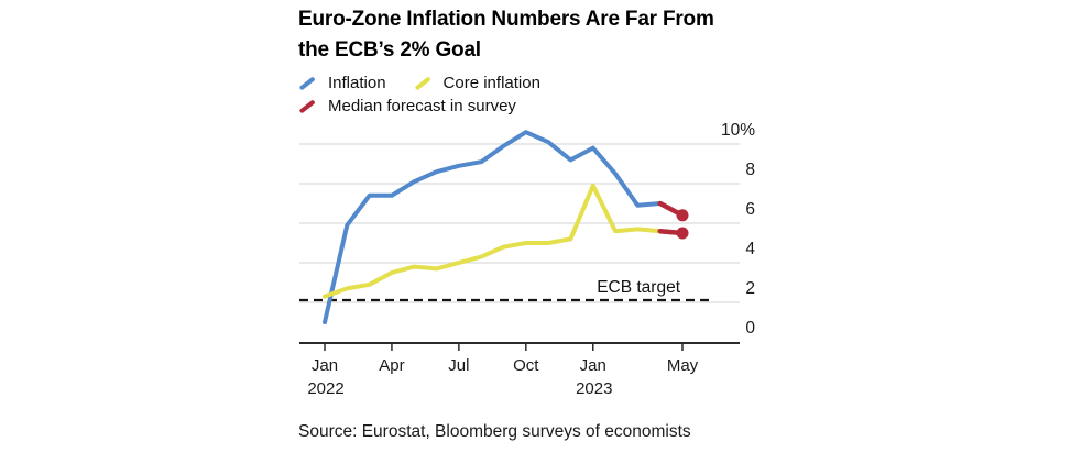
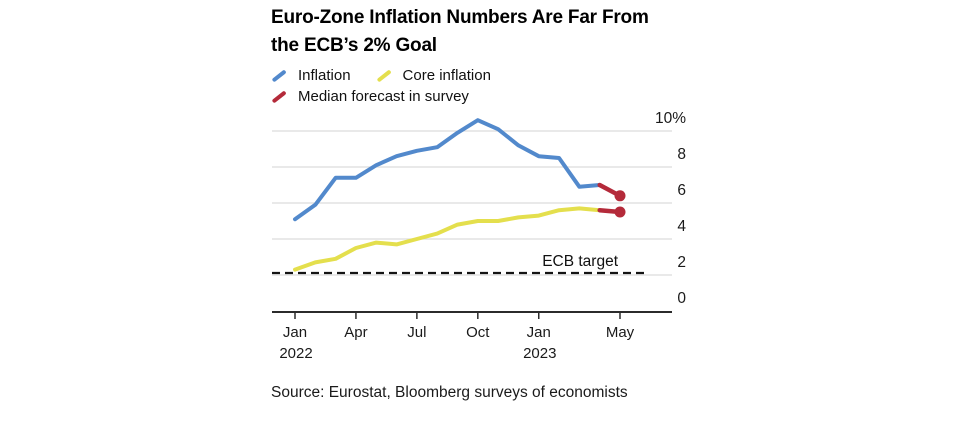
Inflation/Jan 2022: 1.0% -> 5.1%
Inflation/Jan 2023: 9.8% -> 8.6%
Core inflation/Jan 2023: 7.9% -> 5.3%
